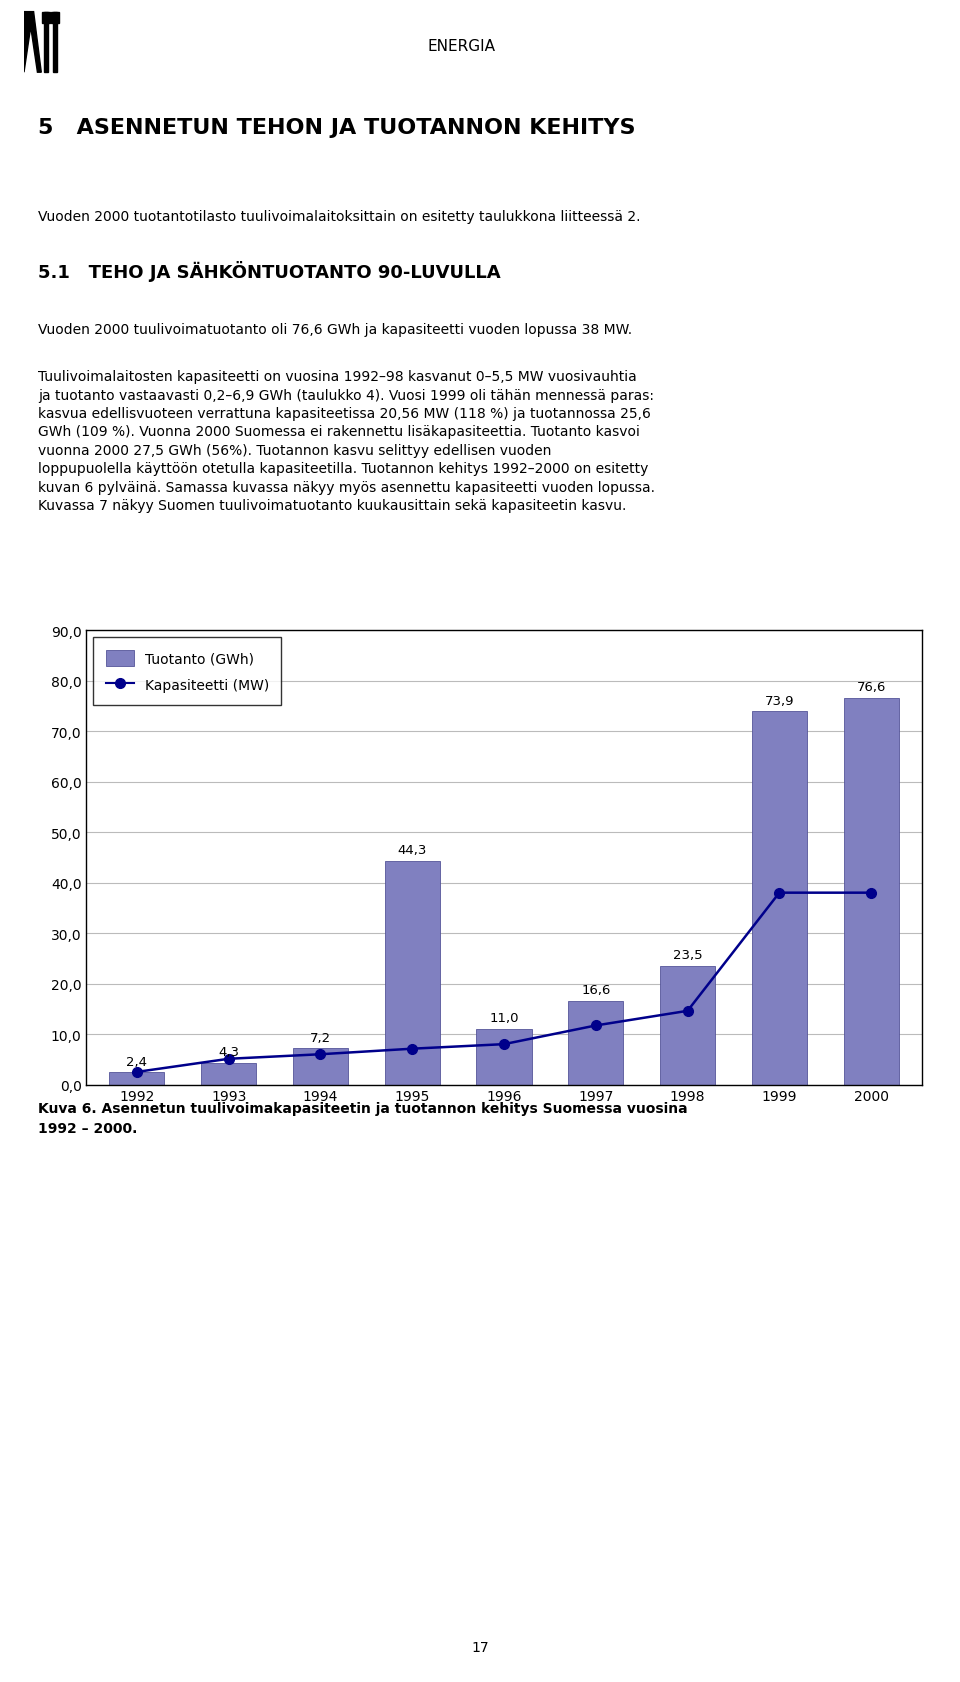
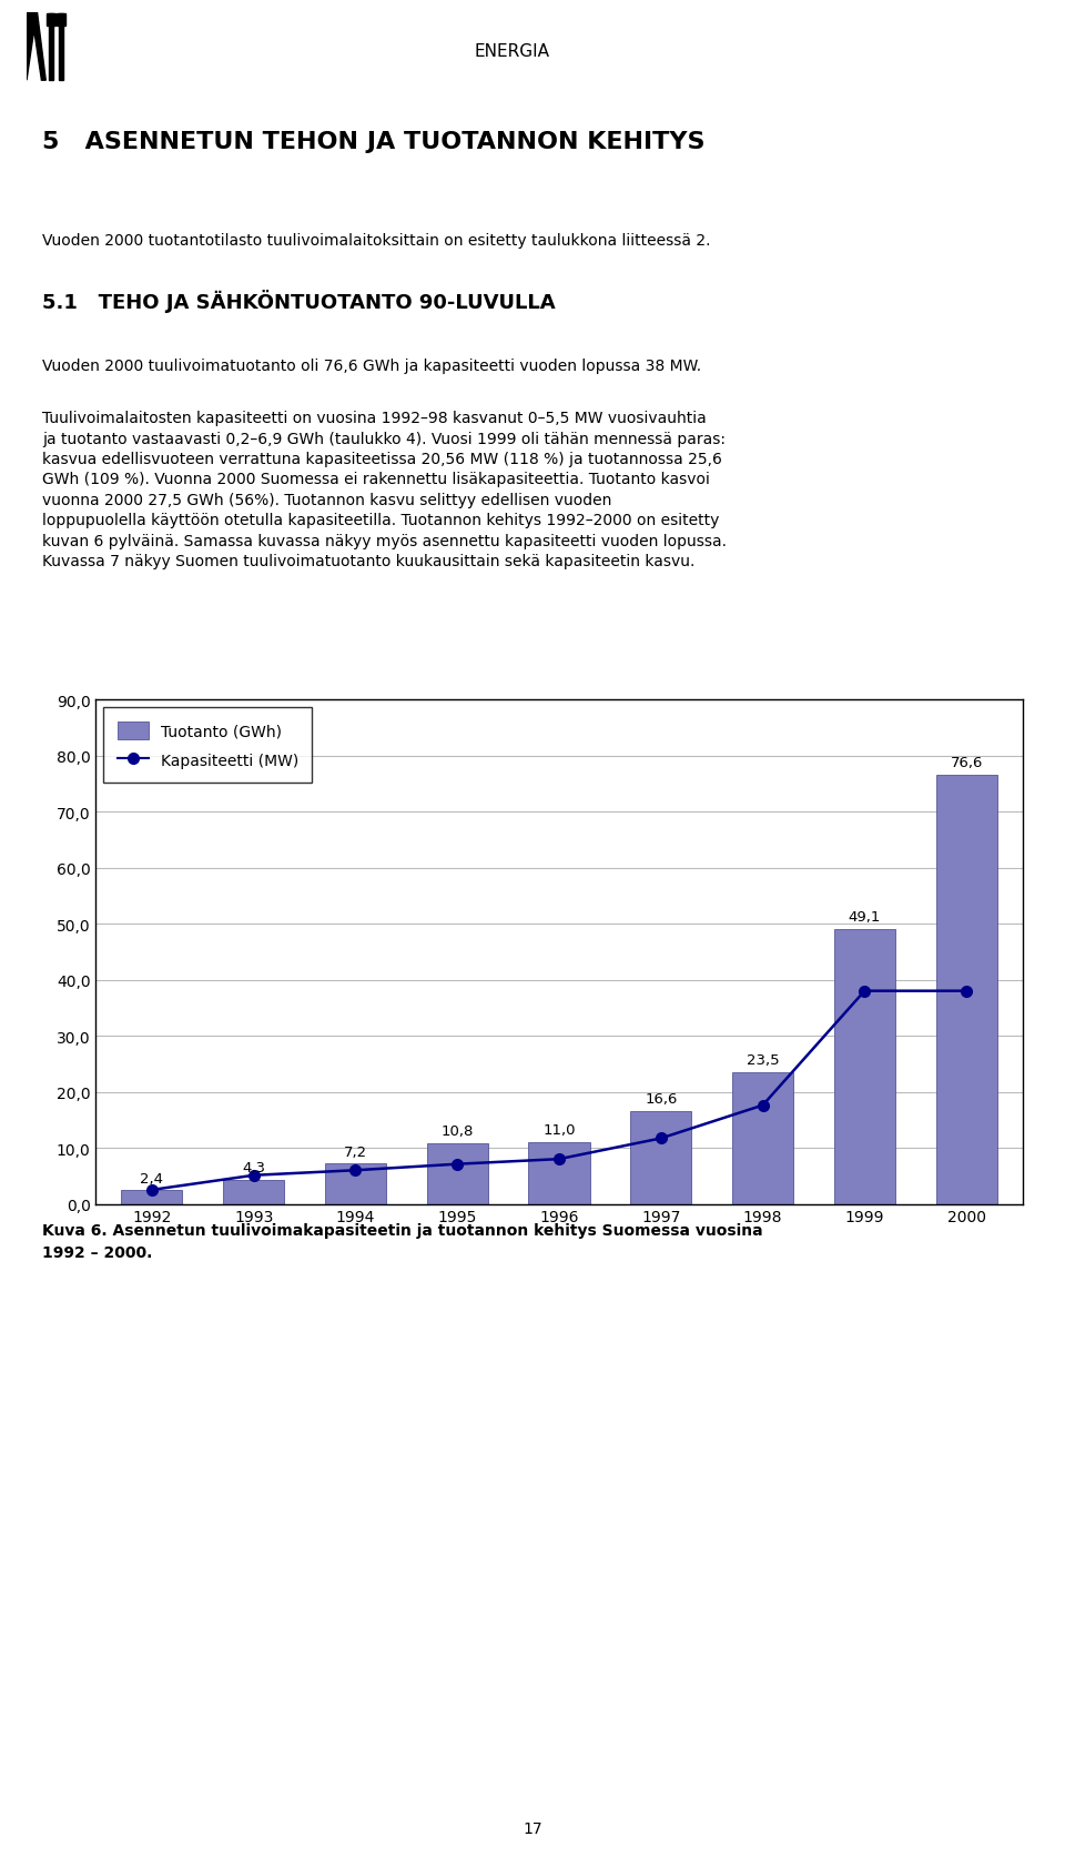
Tuotanto (GWh)/1995: 44,3 -> 10,8
Kapasiteetti (MW)/1998: 14,6 -> 17,6
Tuotanto (GWh)/1999: 73,9 -> 49,1
